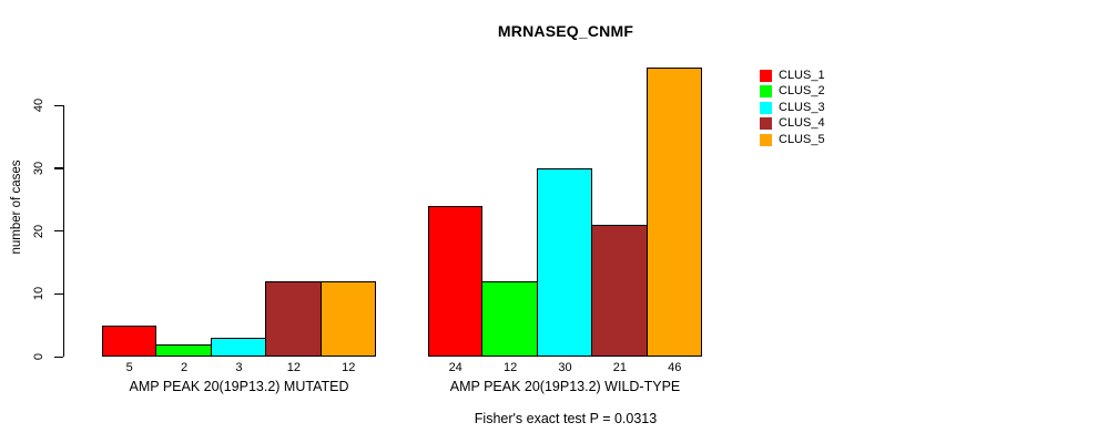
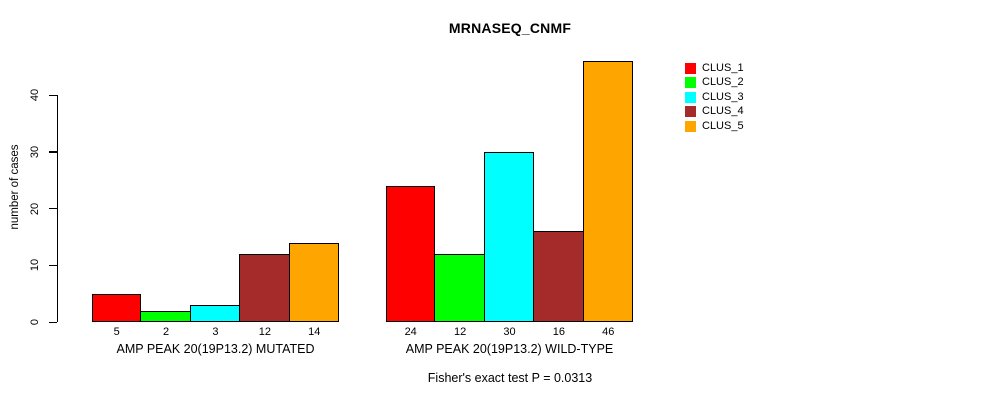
CLUS_5/AMP PEAK 20(19P13.2) MUTATED: 12 -> 14
CLUS_4/AMP PEAK 20(19P13.2) WILD-TYPE: 21 -> 16
